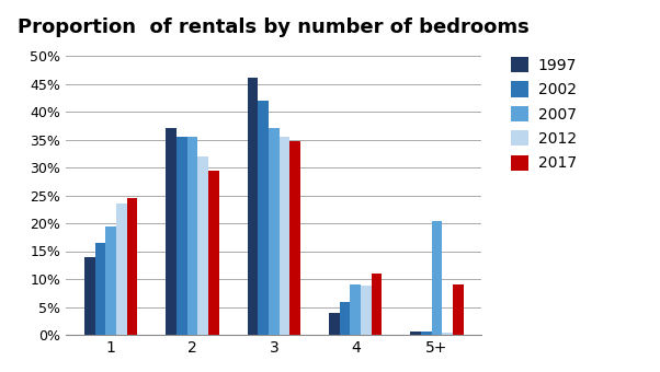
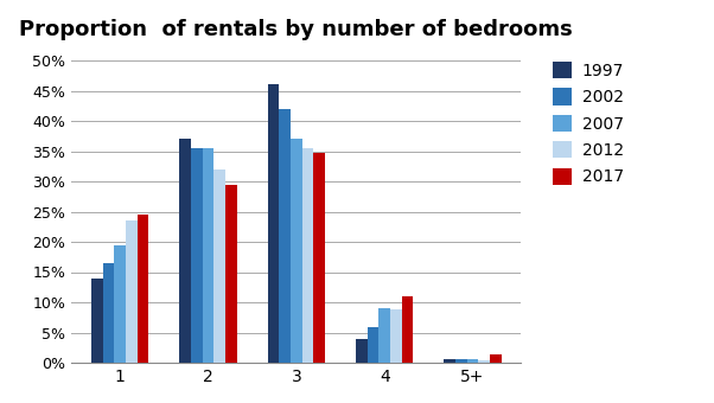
2007/5+: 20.4% -> 0.5%
2017/5+: 9.0% -> 1.3%
